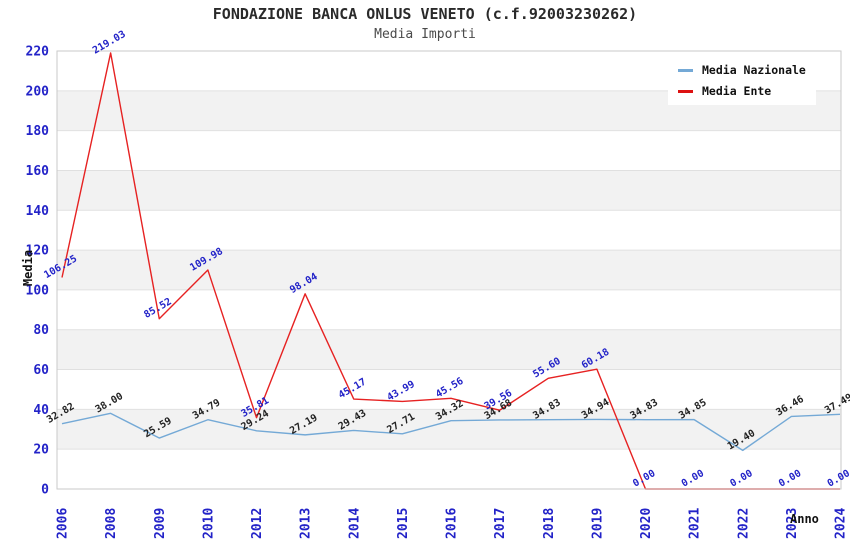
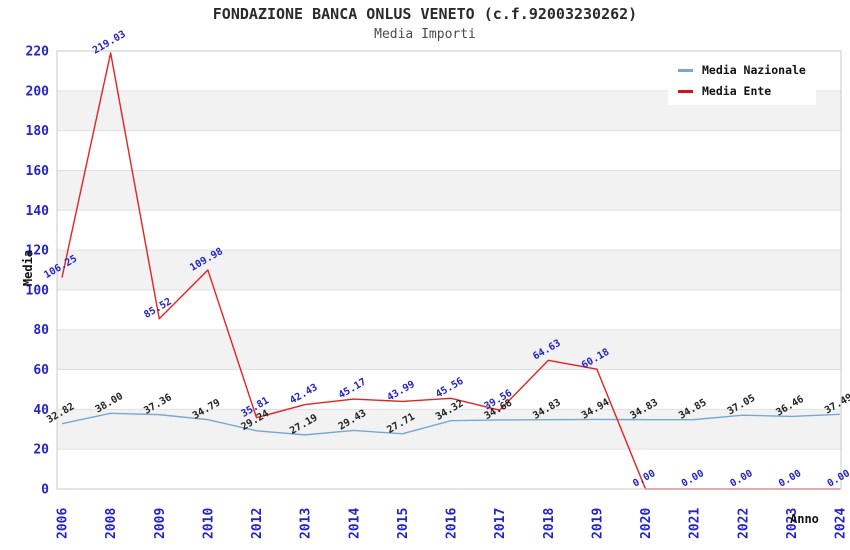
Media Nazionale/2009: 25.59 -> 37.36
Media Ente/2013: 98.04 -> 42.43
Media Ente/2018: 55.60 -> 64.63
Media Nazionale/2022: 19.40 -> 37.05
